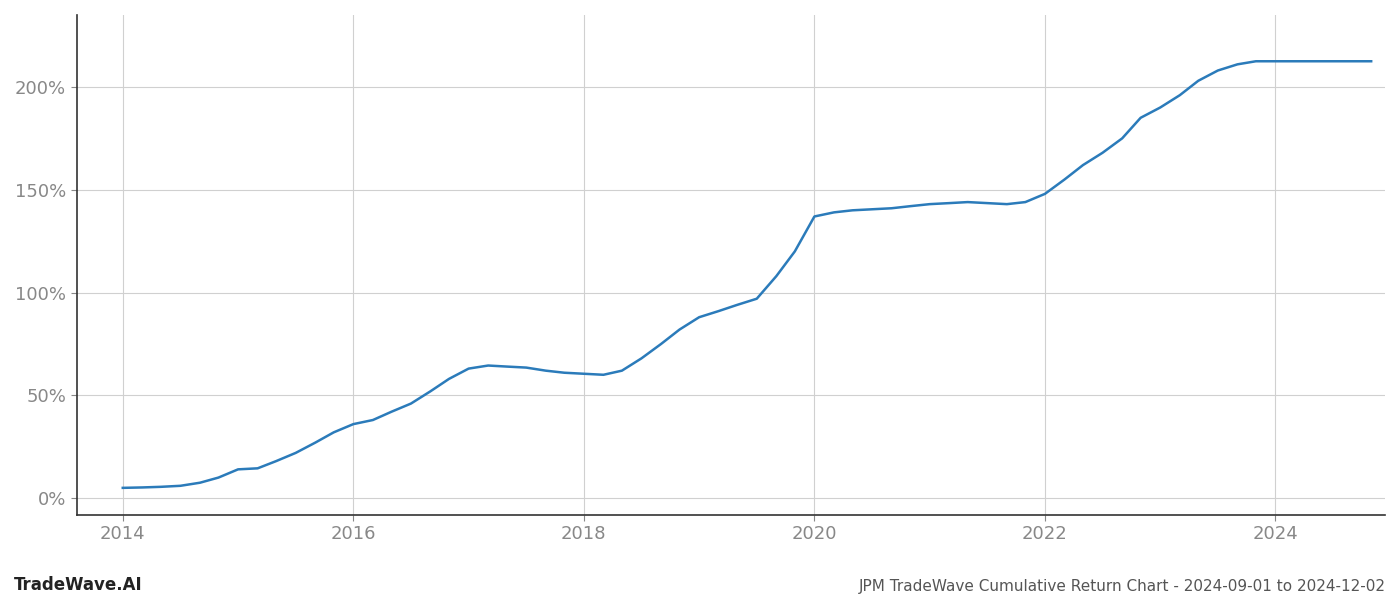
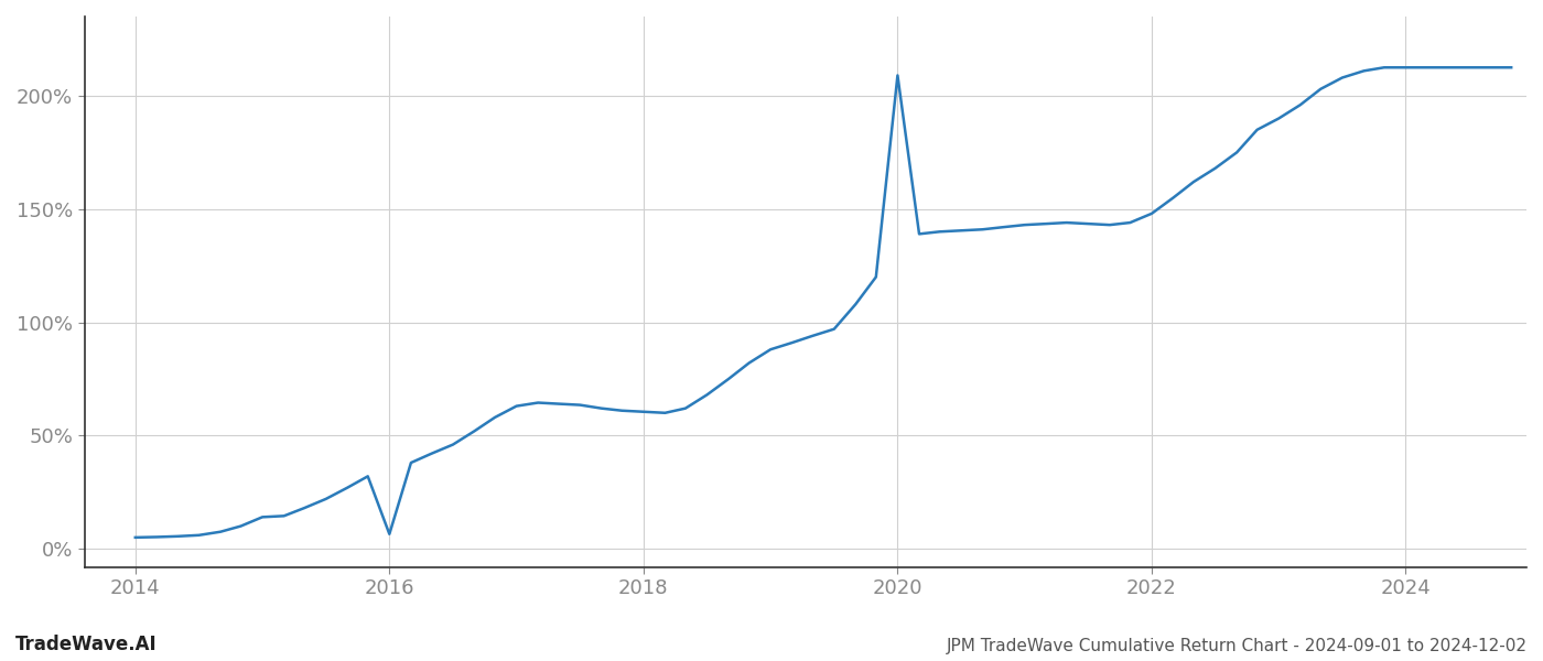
2016: 36.0% -> 6.5%
2020: 137.0% -> 209.0%
